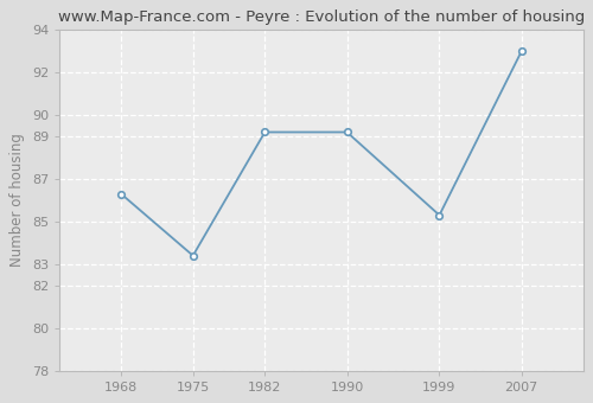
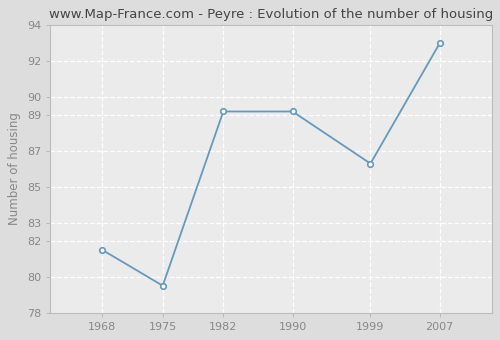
1968: 86.3 -> 81.5
1975: 83.4 -> 79.5
1999: 85.3 -> 86.3
